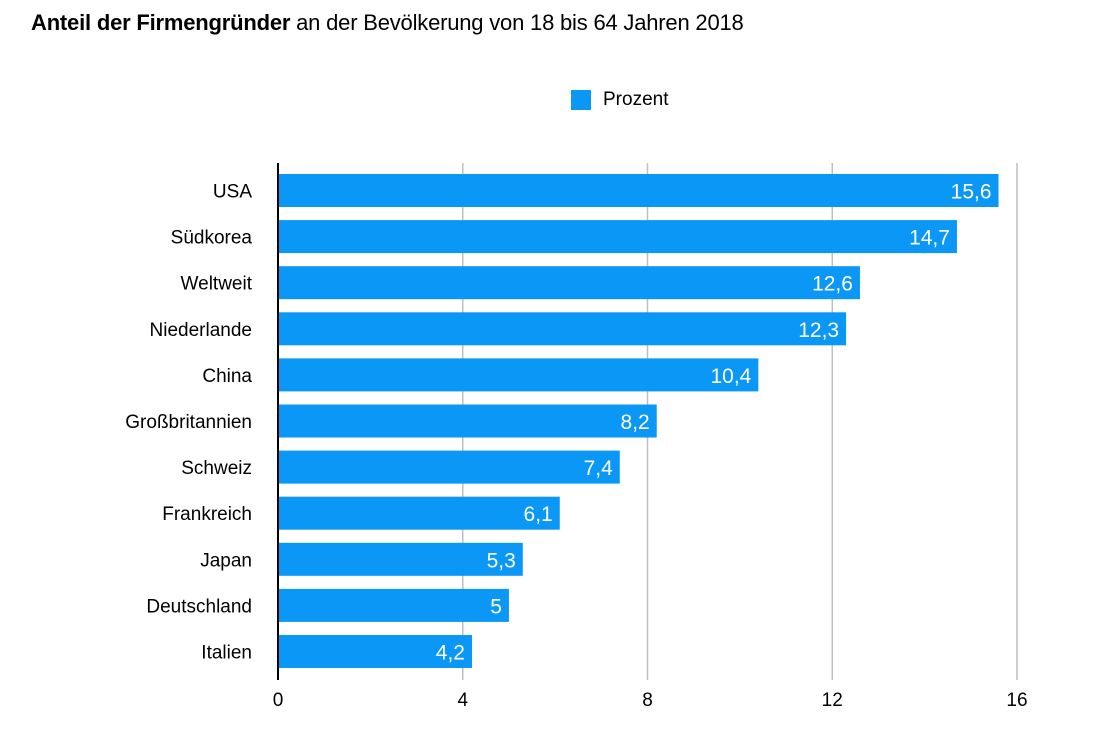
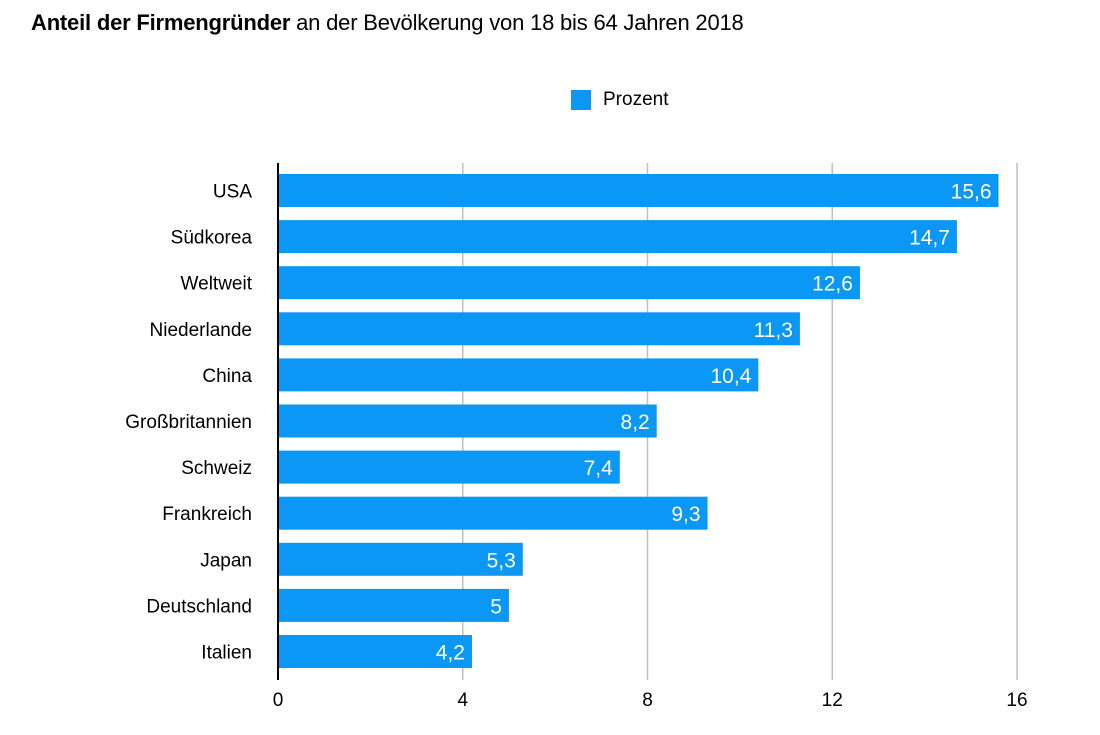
Niederlande: 12,3 -> 11,3
Frankreich: 6,1 -> 9,3
